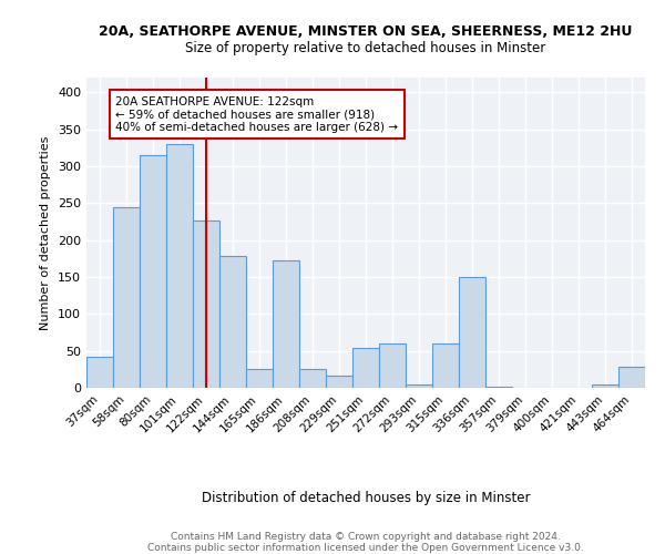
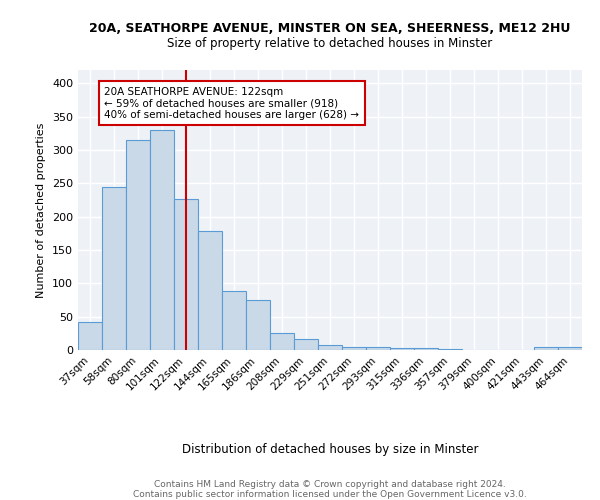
165sqm: 26 -> 89
186sqm: 172 -> 75
251sqm: 54 -> 8
272sqm: 60 -> 5
315sqm: 60 -> 3
336sqm: 150 -> 3
464sqm: 28 -> 4
